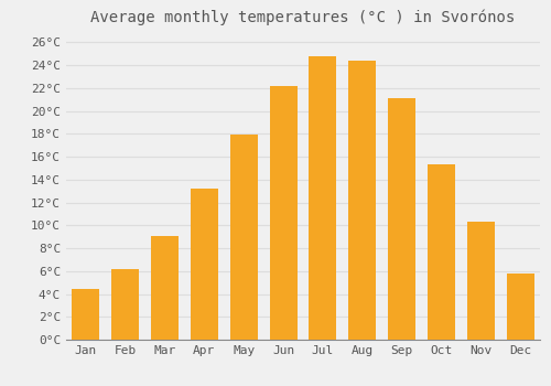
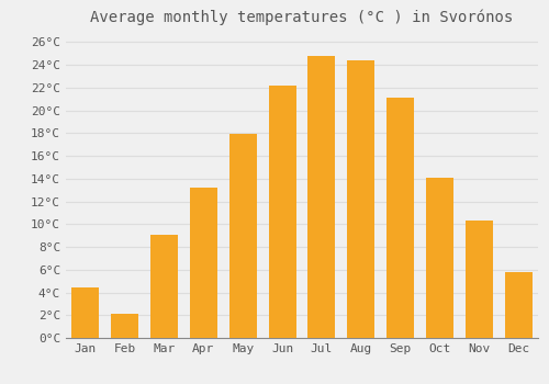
Feb: 6.2°C -> 2.1°C
Oct: 15.3°C -> 14.1°C
